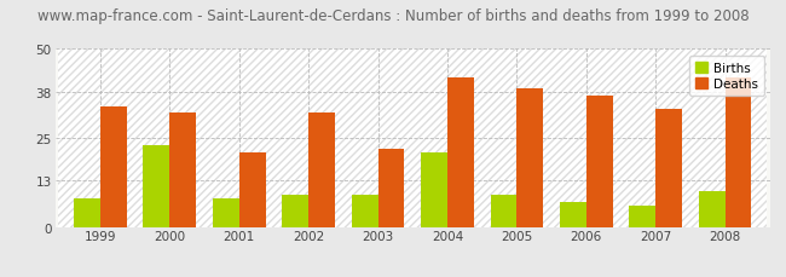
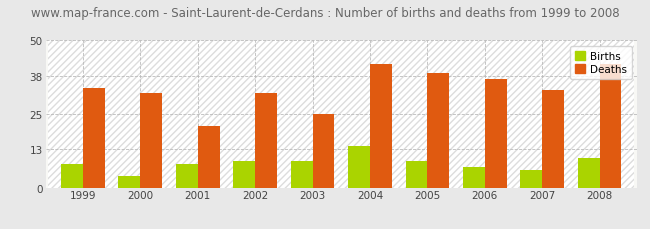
Births/2000: 23 -> 4
Deaths/2003: 22 -> 25
Births/2004: 21 -> 14
